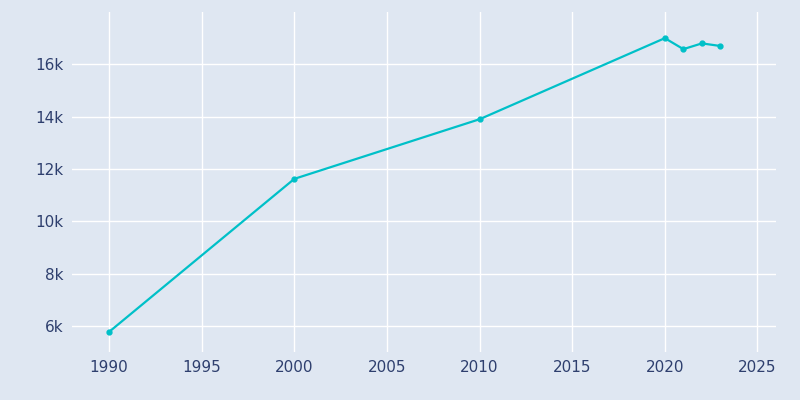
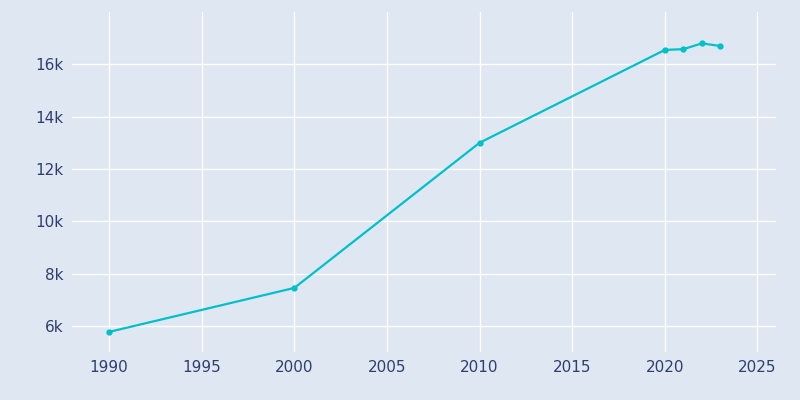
2000: 11.62k -> 7.45k
2010: 13.90k -> 13.00k
2020: 17.00k -> 16.55k
